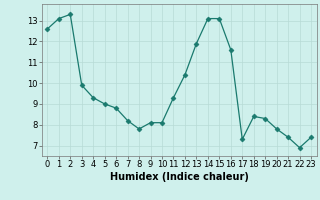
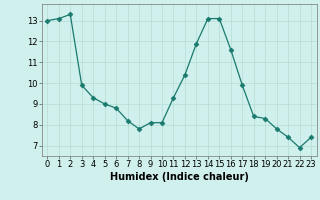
0: 12.6 -> 13.0
17: 7.3 -> 9.9
